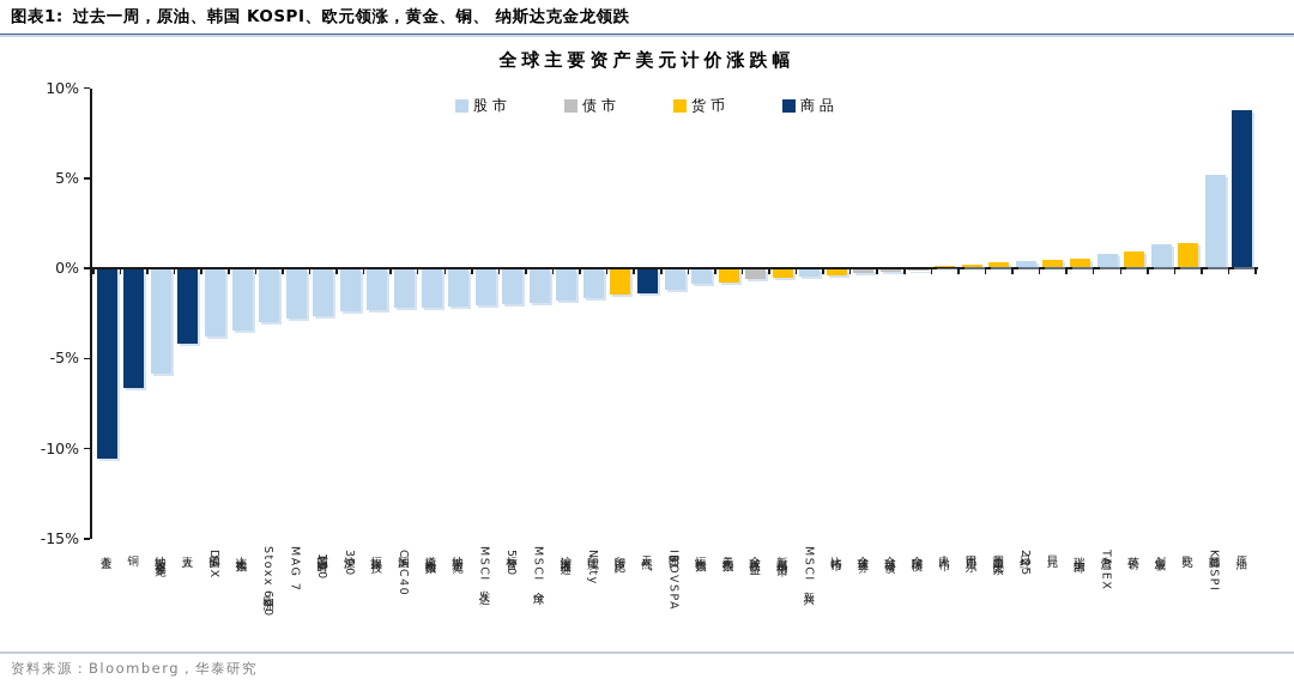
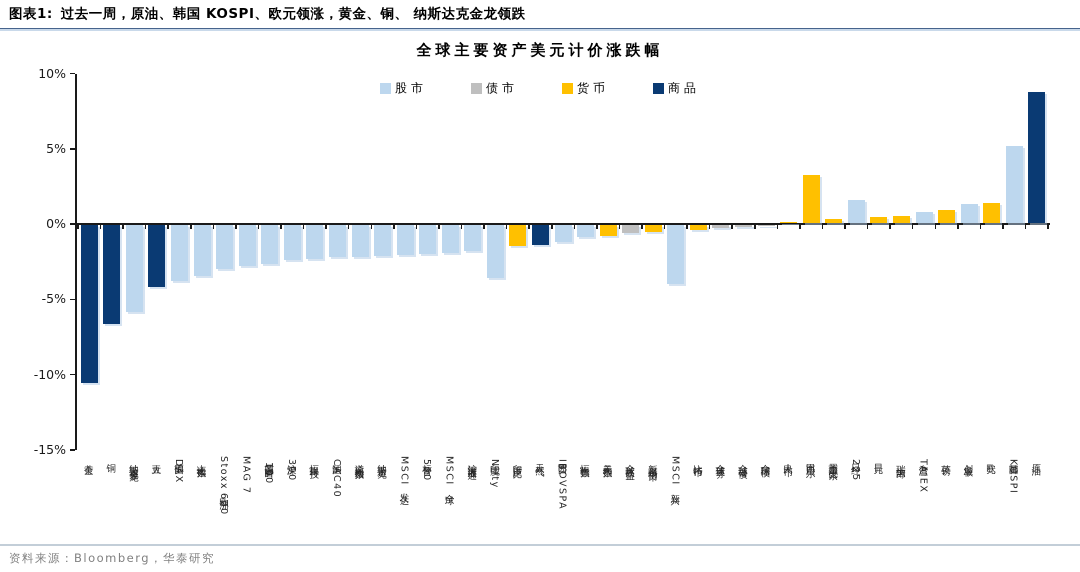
印度Nifty: -1.6% -> -3.5%
MSCI新兴: -0.4% -> -3.9%
巴西里尔: 0.1% -> 3.2%
日经225: 0.3% -> 1.5%
